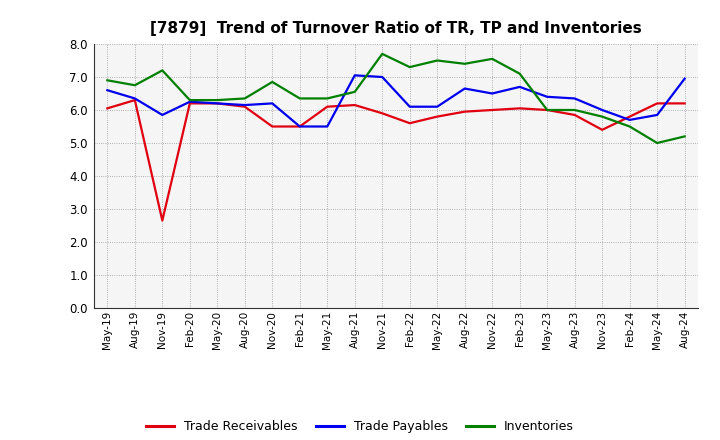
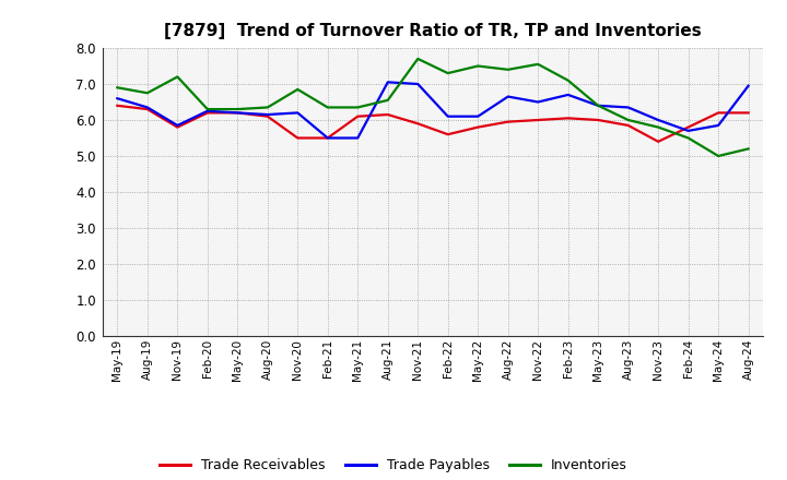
Trade Receivables/May-19: 6.05 -> 6.40
Trade Receivables/Nov-19: 2.65 -> 5.80
Inventories/May-23: 6.00 -> 6.40
